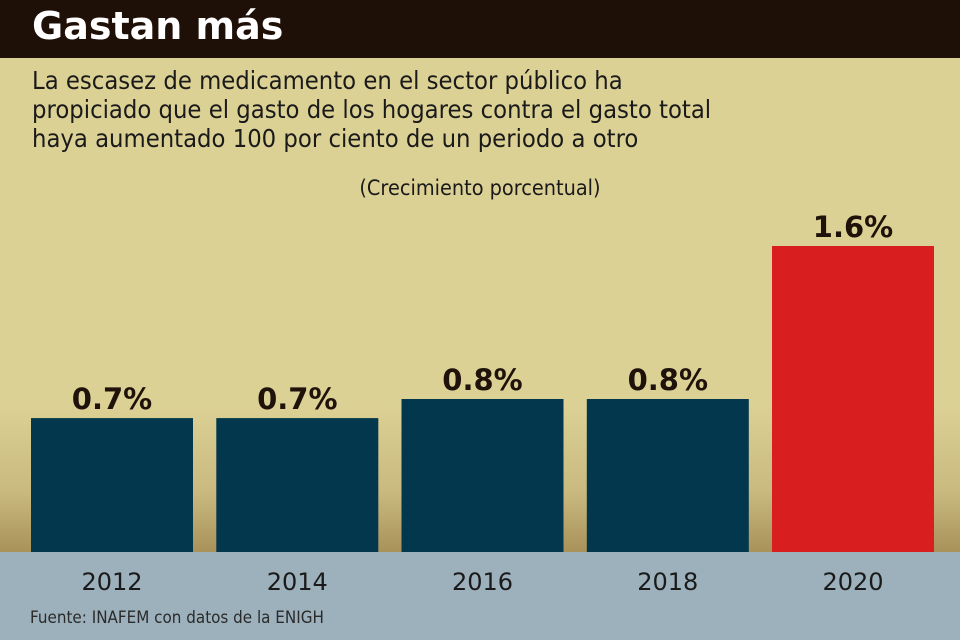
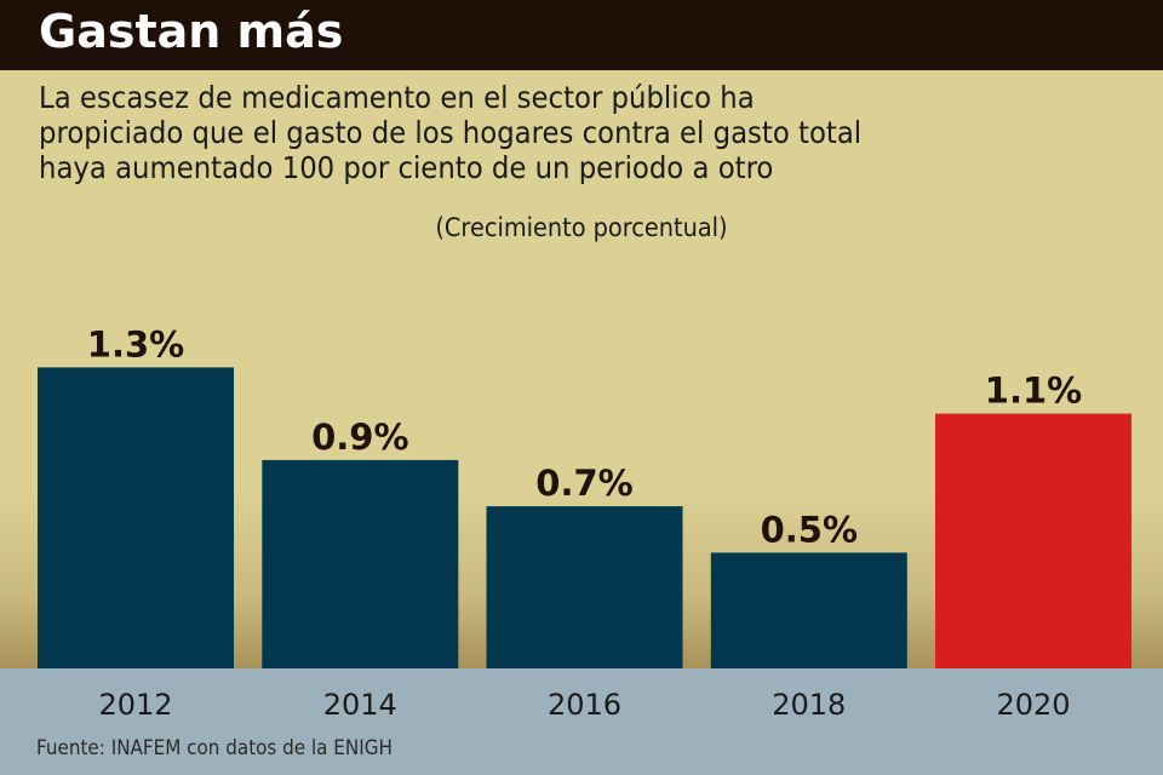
2012: 0.7% -> 1.3%
2014: 0.7% -> 0.9%
2016: 0.8% -> 0.7%
2018: 0.8% -> 0.5%
2020: 1.6% -> 1.1%
